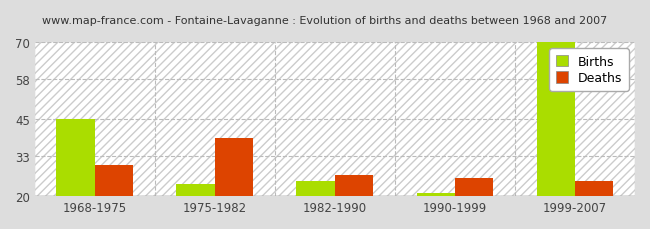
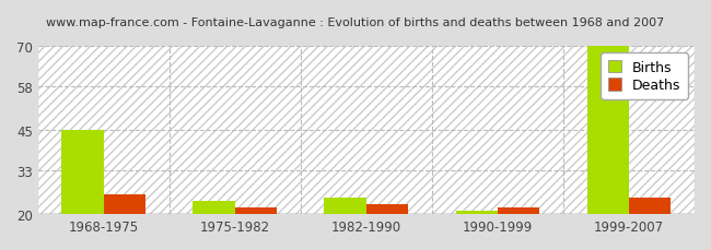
Deaths/1968-1975: 30 -> 26
Deaths/1975-1982: 39 -> 22
Deaths/1982-1990: 27 -> 23
Deaths/1990-1999: 26 -> 22
